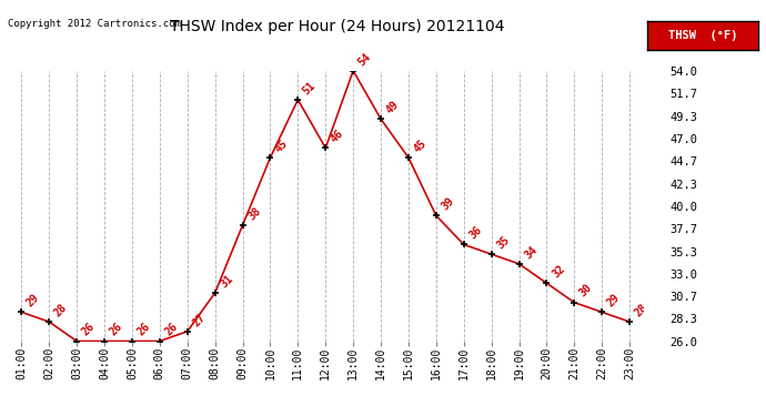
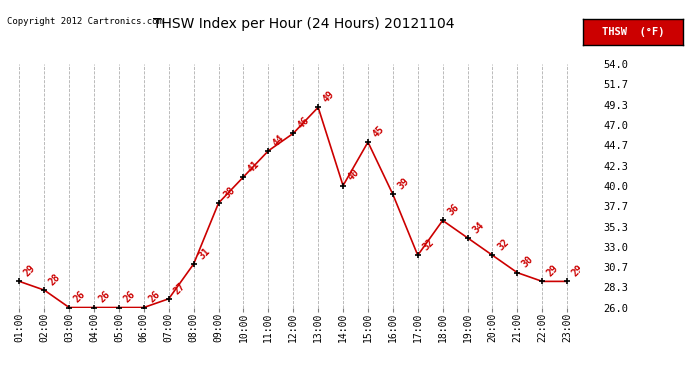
10:00: 45 -> 41
11:00: 51 -> 44
13:00: 54 -> 49
14:00: 49 -> 40
17:00: 36 -> 32
18:00: 35 -> 36
23:00: 28 -> 29
